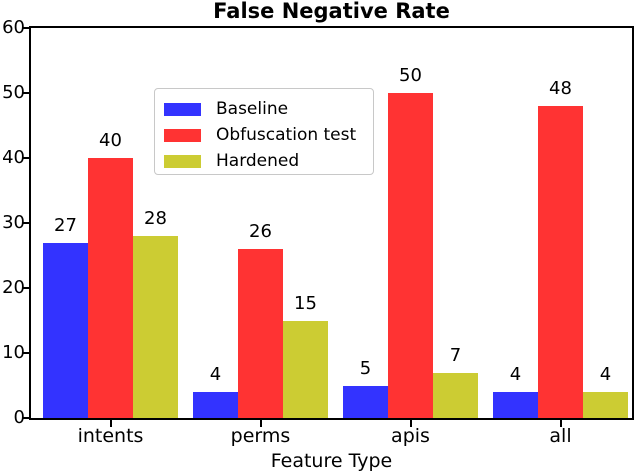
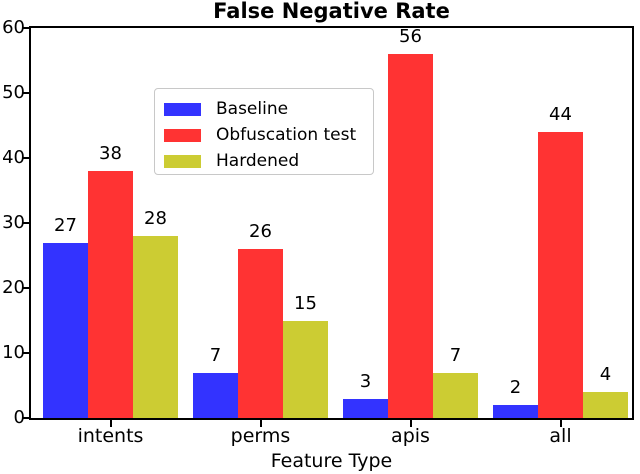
Obfuscation test/intents: 40 -> 38
Baseline/perms: 4 -> 7
Baseline/apis: 5 -> 3
Obfuscation test/apis: 50 -> 56
Baseline/all: 4 -> 2
Obfuscation test/all: 48 -> 44
